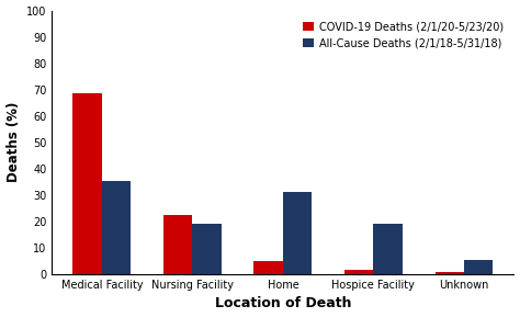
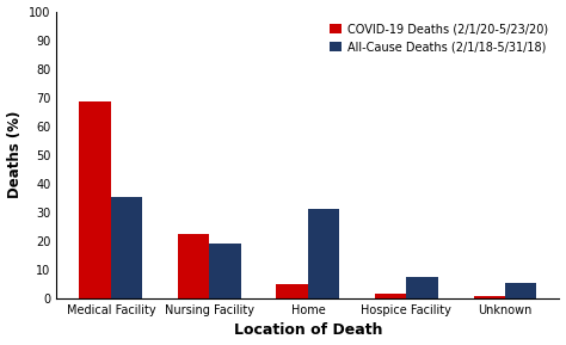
All-Cause Deaths (2/1/18-5/31/18)/Hospice Facility: 19.0 -> 7.5
